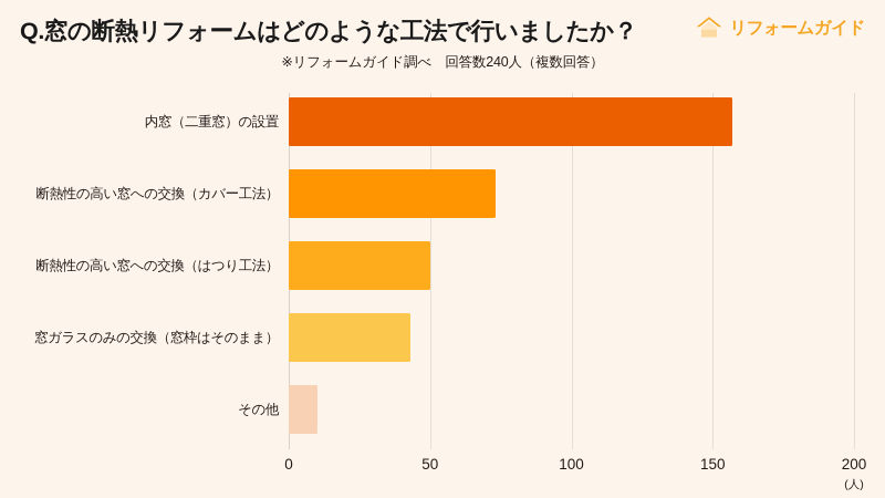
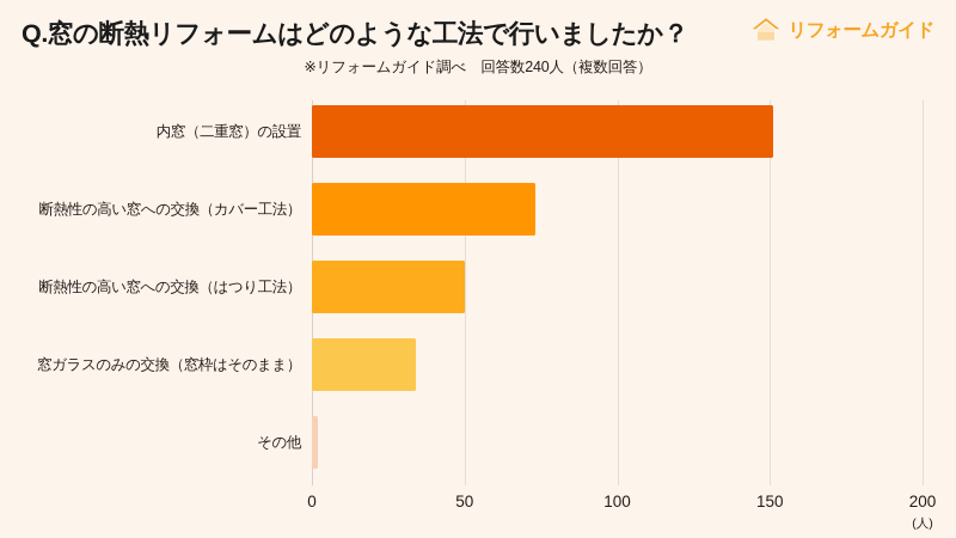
内窓（二重窓）の設置: 157 -> 151
窓ガラスのみの交換（窓枠はそのまま）: 43 -> 34
その他: 10 -> 2
